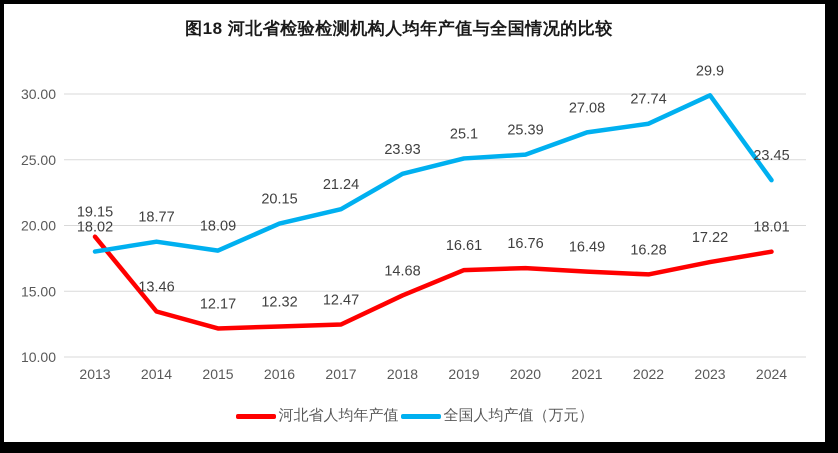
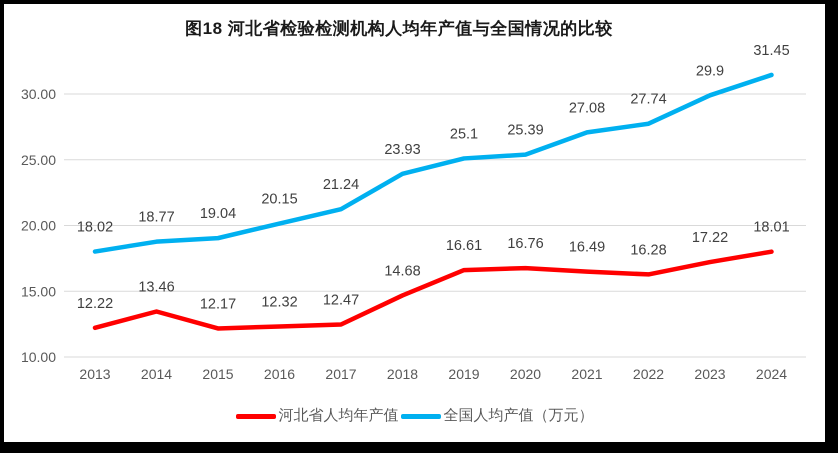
河北省人均年产值/2013: 19.15 -> 12.22
全国人均产值（万元）/2015: 18.09 -> 19.04
全国人均产值（万元）/2024: 23.45 -> 31.45
